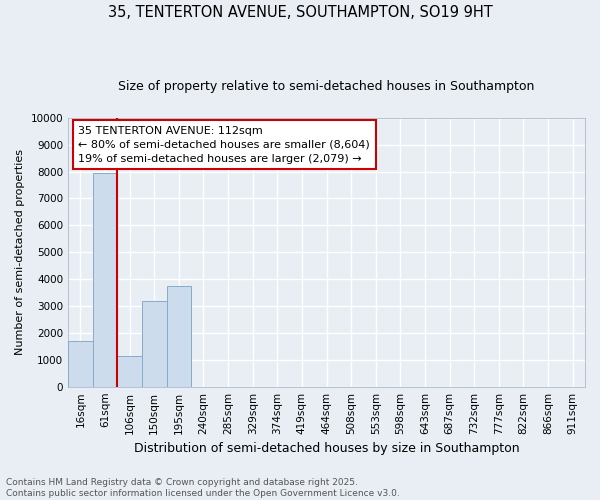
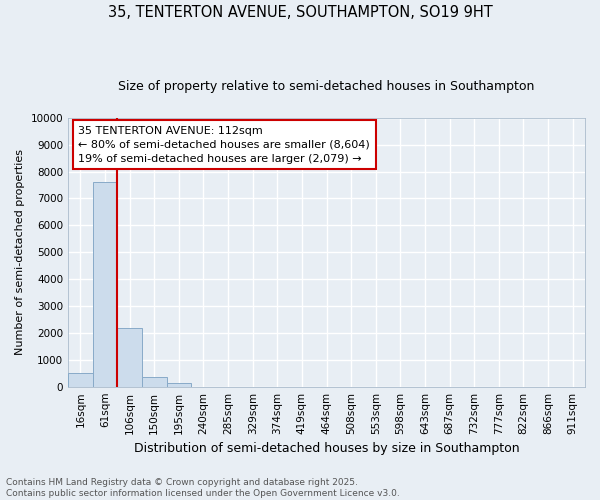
16sqm: 1700 -> 500
61sqm: 7950 -> 7600
106sqm: 1150 -> 2200
150sqm: 3200 -> 370
195sqm: 3750 -> 130
